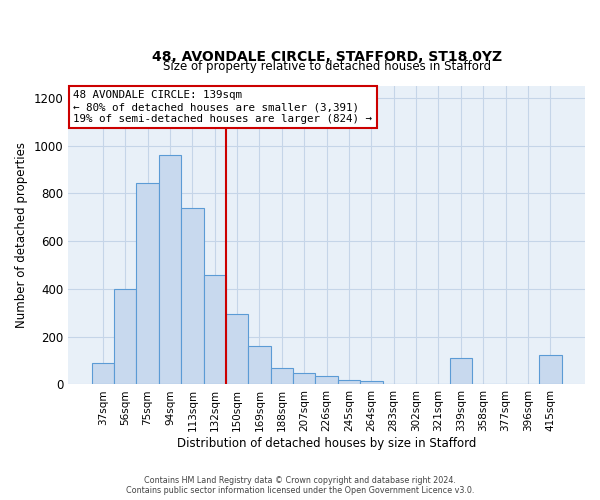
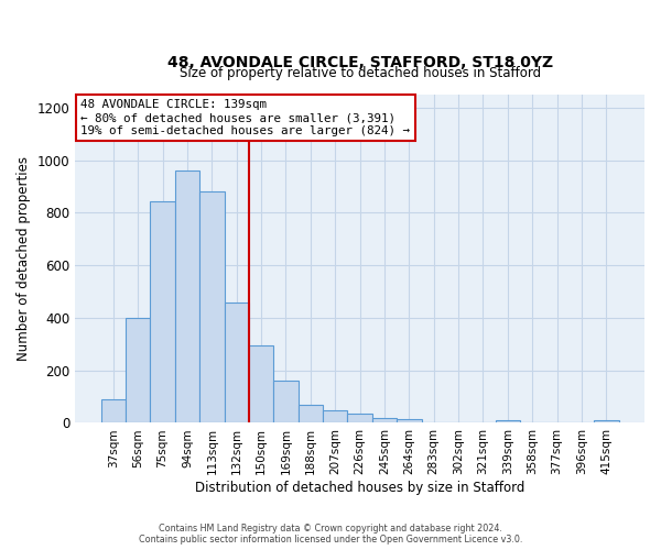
113sqm: 740 -> 880
339sqm: 110 -> 12
415sqm: 125 -> 10
